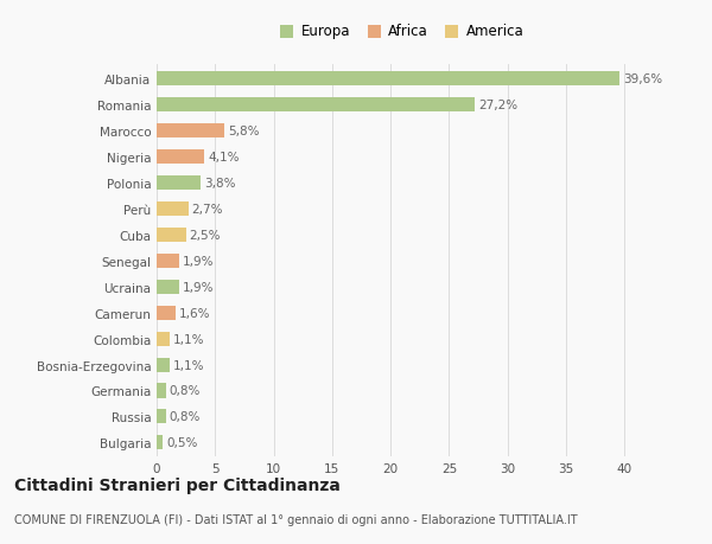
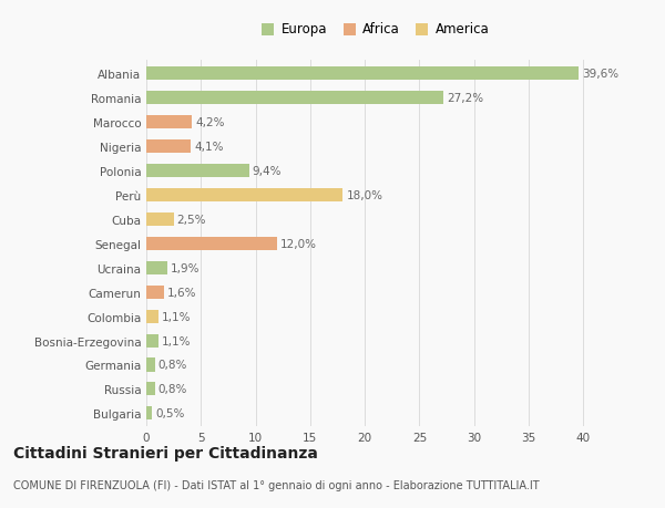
Marocco: 5,8% -> 4,2%
Polonia: 3,8% -> 9,4%
Perù: 2,7% -> 18,0%
Senegal: 1,9% -> 12,0%
